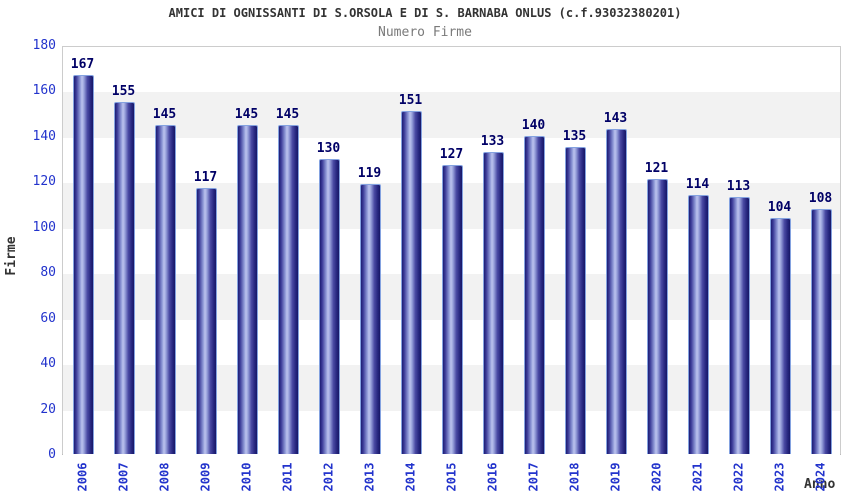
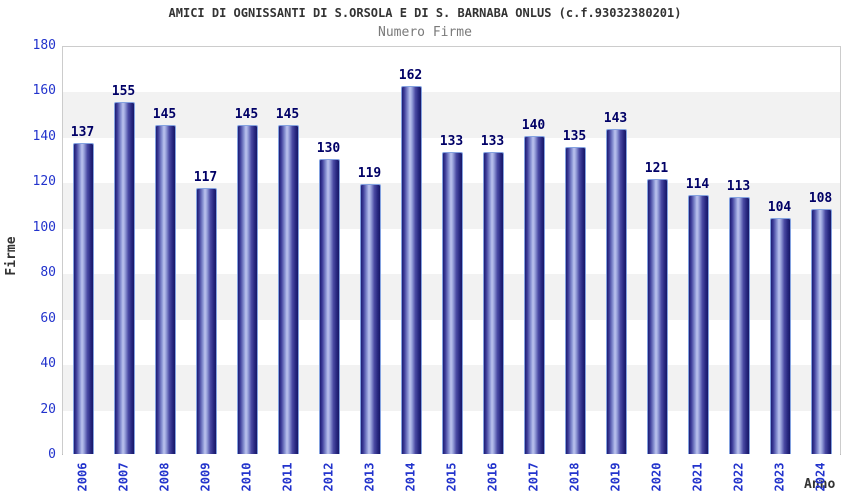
2006: 167 -> 137
2014: 151 -> 162
2015: 127 -> 133
